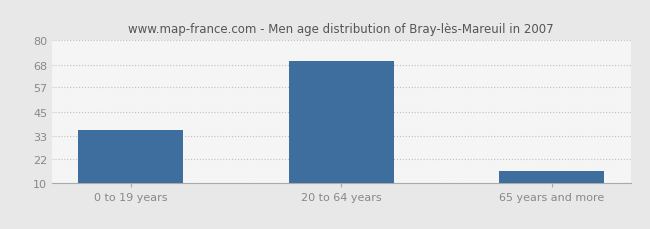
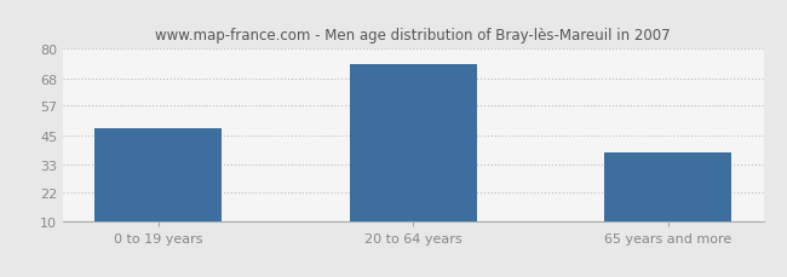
0 to 19 years: 36 -> 48
20 to 64 years: 70 -> 74
65 years and more: 16 -> 38
